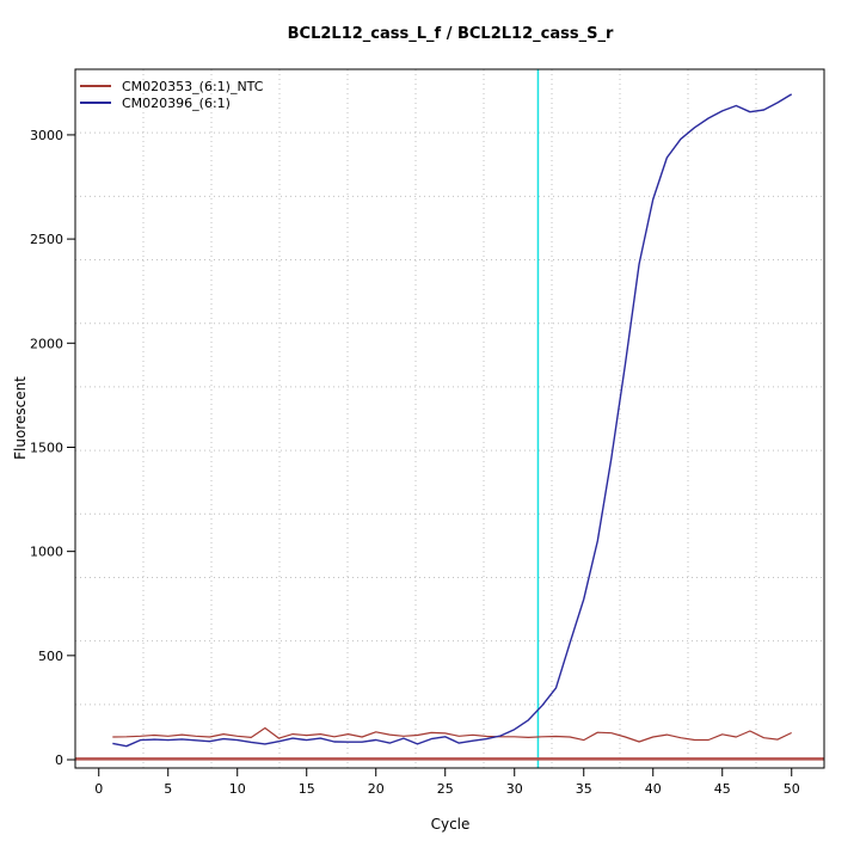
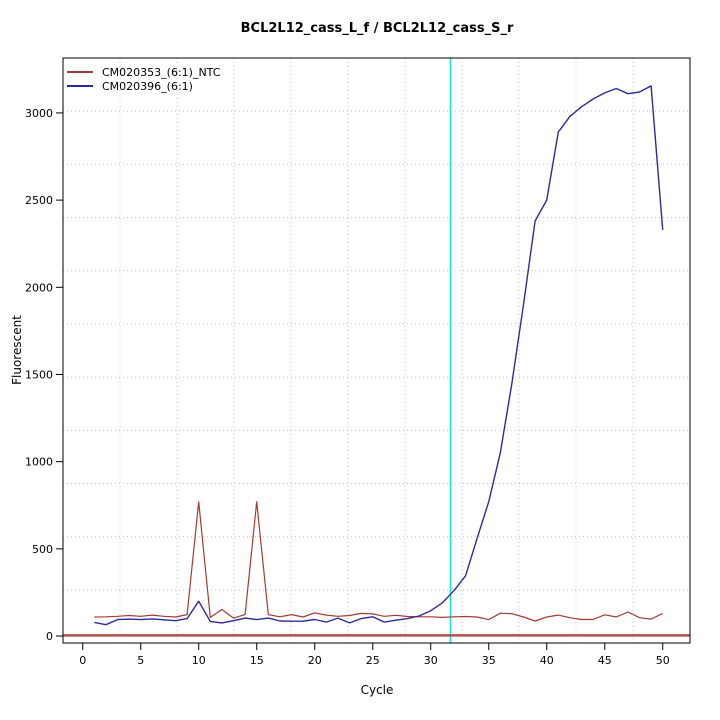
CM020353_(6:1)_NTC/10: 110 -> 770
CM020396_(6:1)/10: 90 -> 200
CM020353_(6:1)_NTC/15: 120 -> 770
CM020396_(6:1)/40: 2690 -> 2500
CM020396_(6:1)/50: 3200 -> 2330
